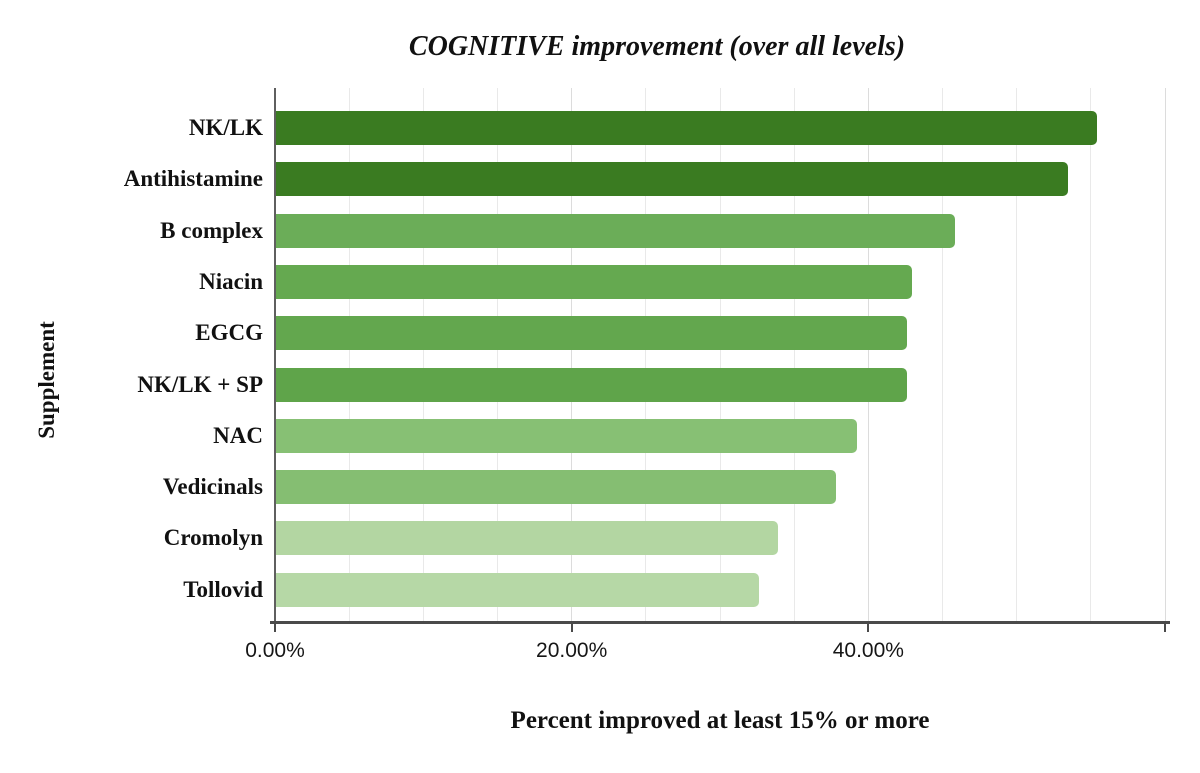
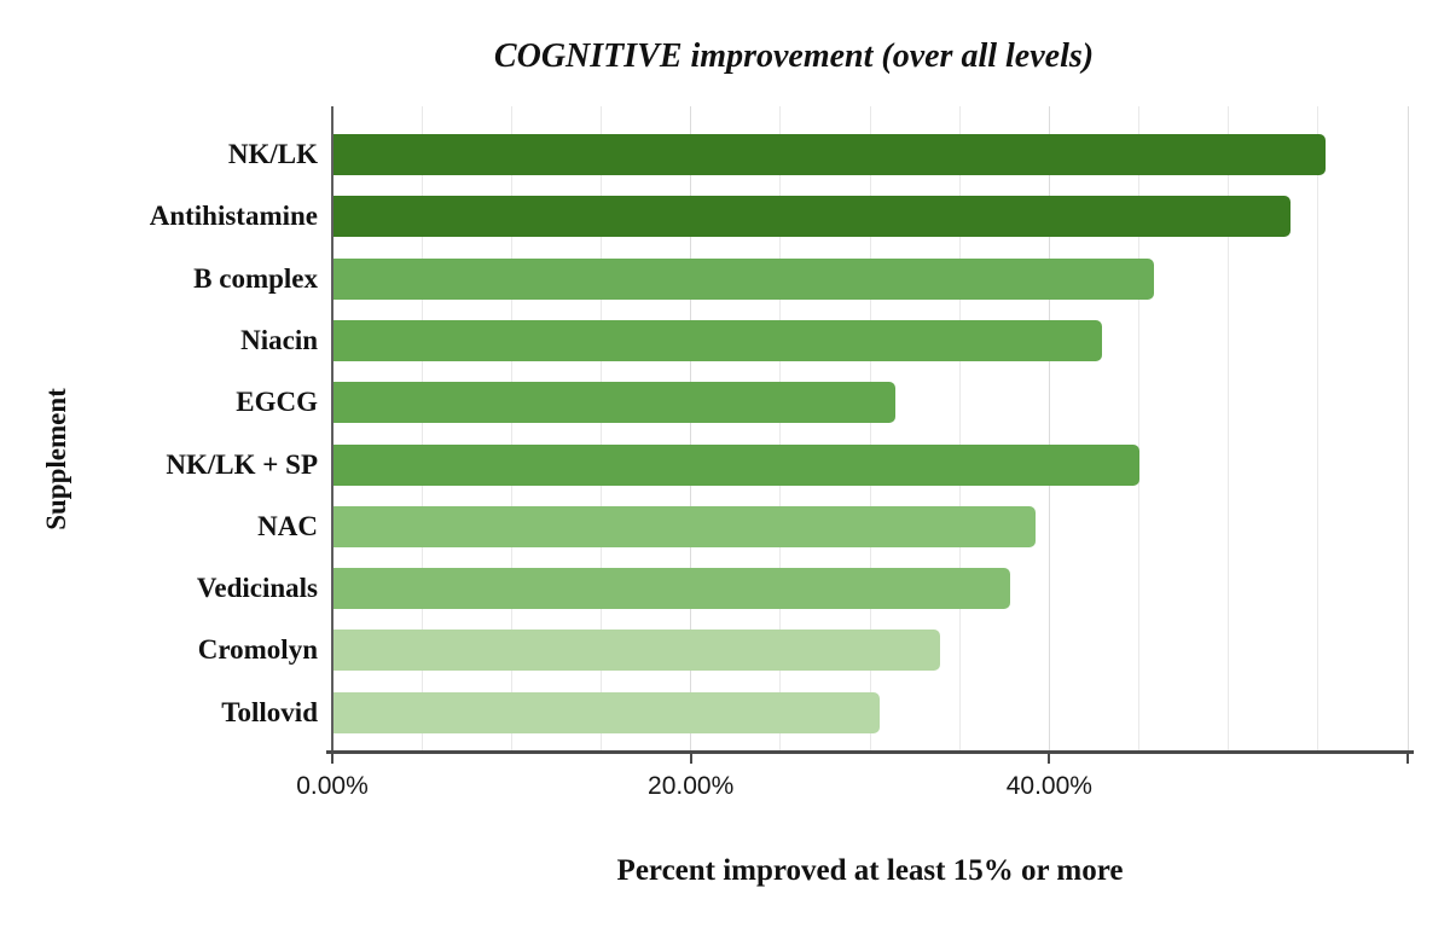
EGCG: 42.6% -> 31.4%
NK/LK + SP: 42.6% -> 45.0%
Tollovid: 32.6% -> 30.5%
